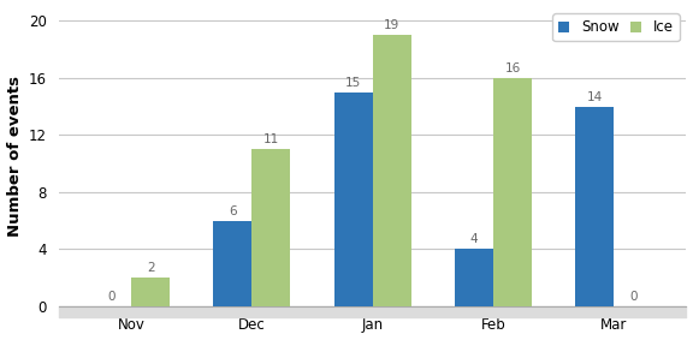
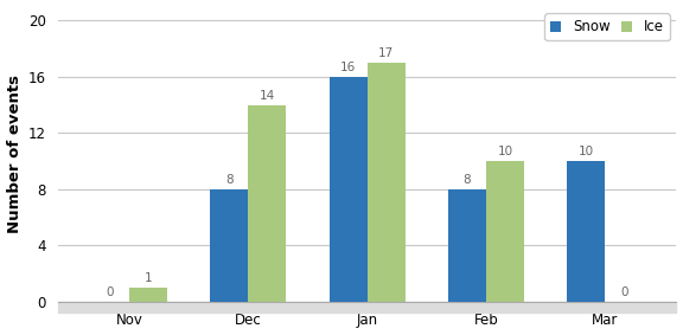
Ice/Nov: 2 -> 1
Snow/Dec: 6 -> 8
Ice/Dec: 11 -> 14
Snow/Jan: 15 -> 16
Ice/Jan: 19 -> 17
Snow/Feb: 4 -> 8
Ice/Feb: 16 -> 10
Snow/Mar: 14 -> 10
